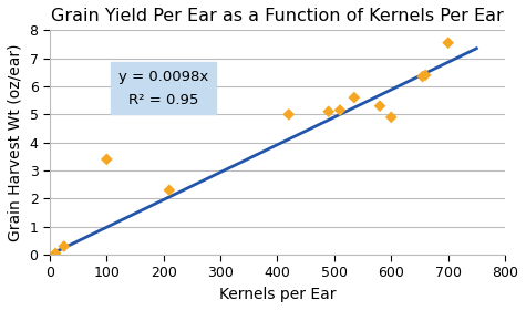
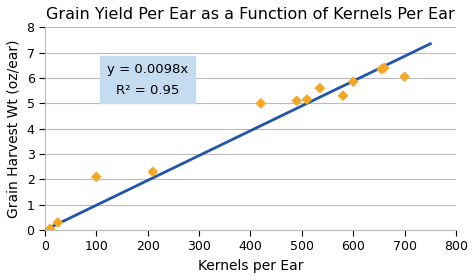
100: 3.40 -> 2.10
600: 4.90 -> 5.85
700: 7.55 -> 6.05
